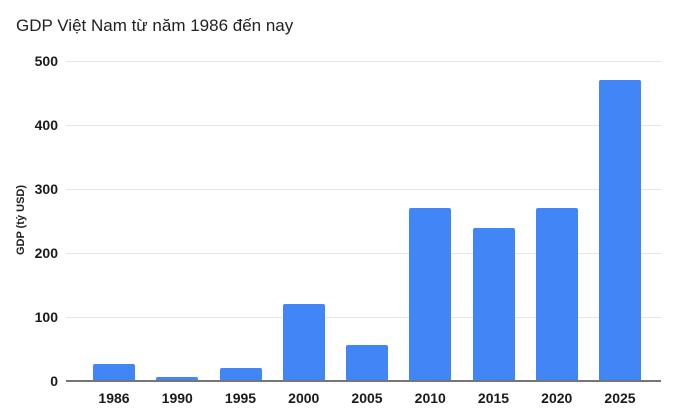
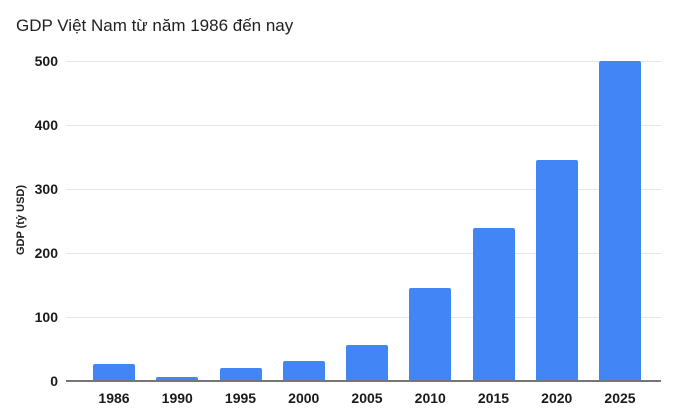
2000: 120 -> 30
2010: 270 -> 140
2020: 270 -> 350
2025: 470 -> 500
